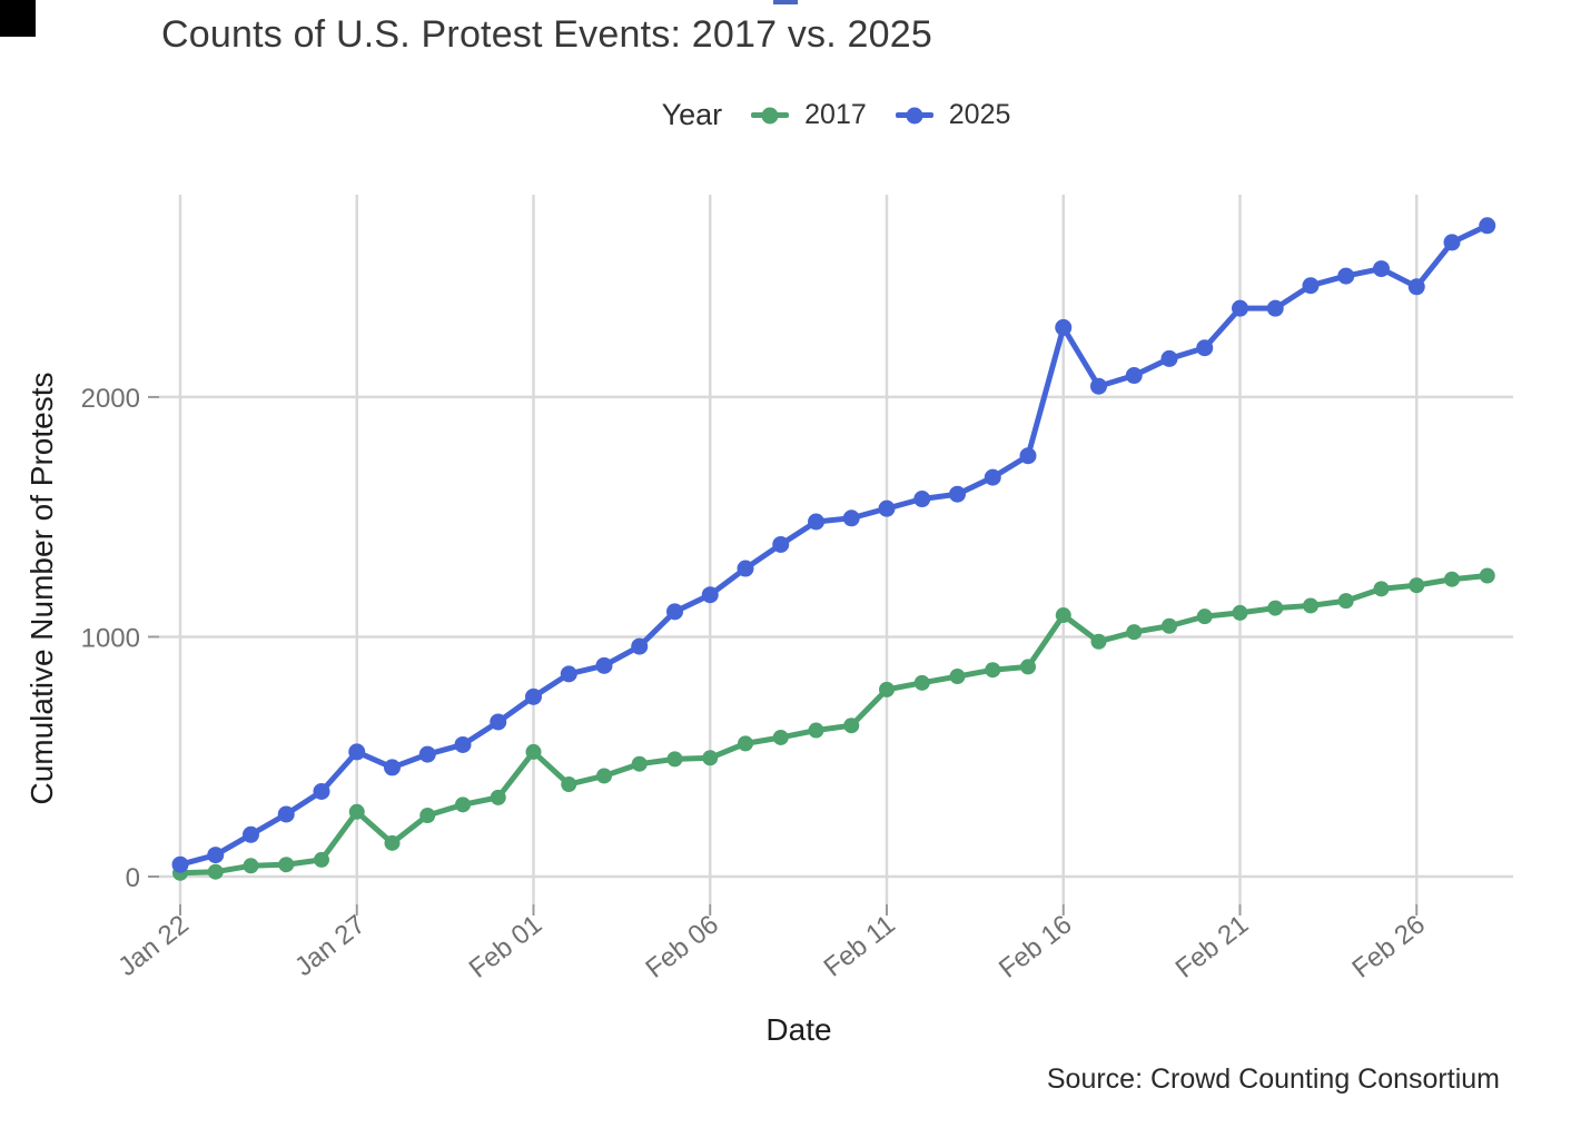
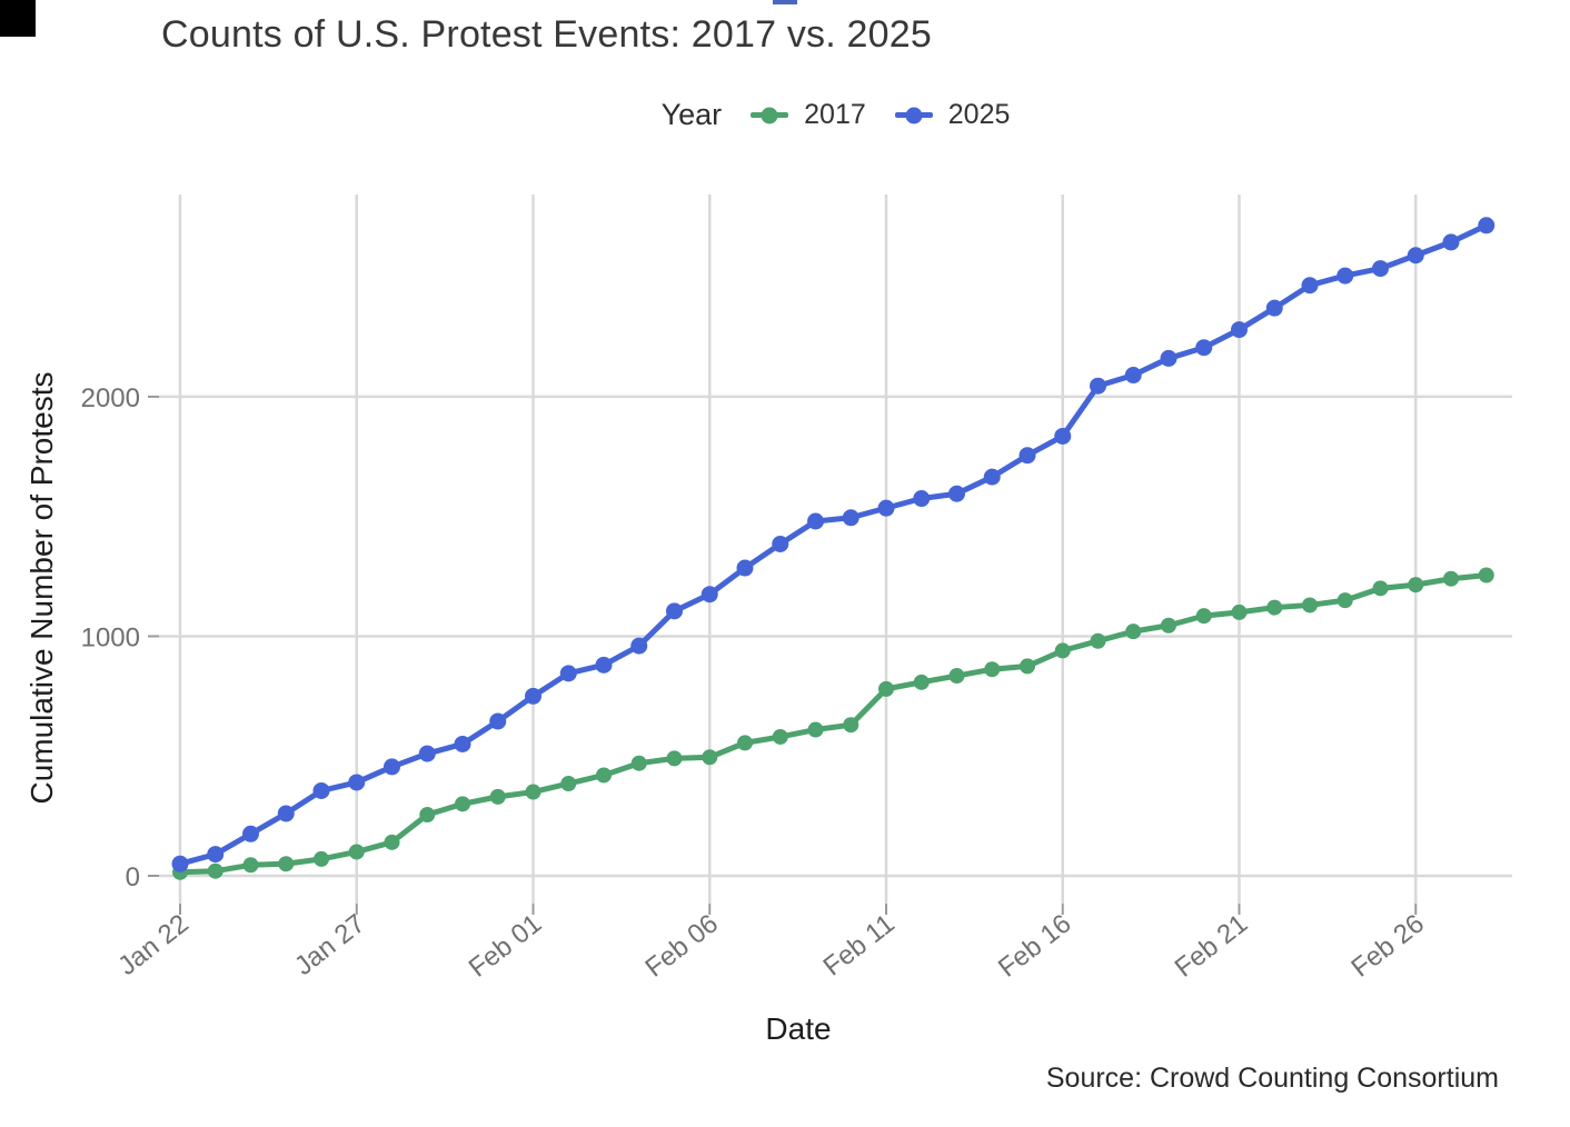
2017/Jan 27: 270 -> 100
2025/Jan 27: 520 -> 390
2017/Feb 01: 520 -> 350
2017/Feb 16: 1090 -> 940
2025/Feb 16: 2290 -> 1840
2025/Feb 21: 2370 -> 2280
2025/Feb 26: 2460 -> 2590
